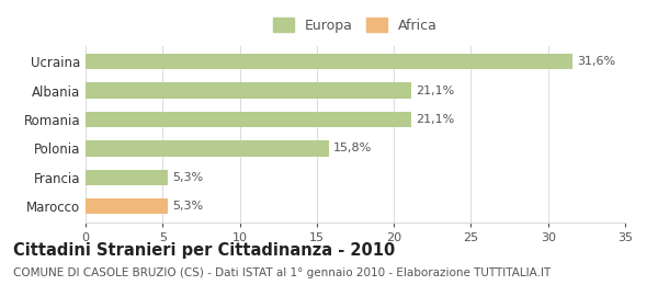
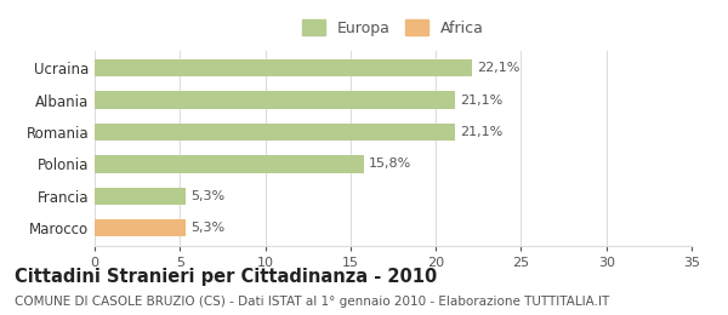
Ucraina: 31,6% -> 22,1%
